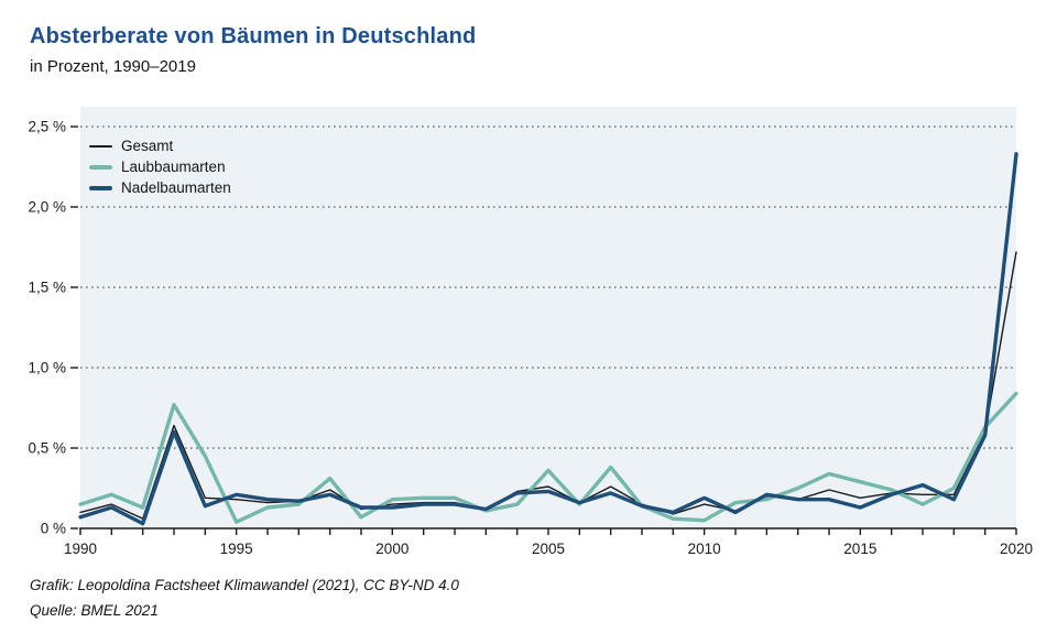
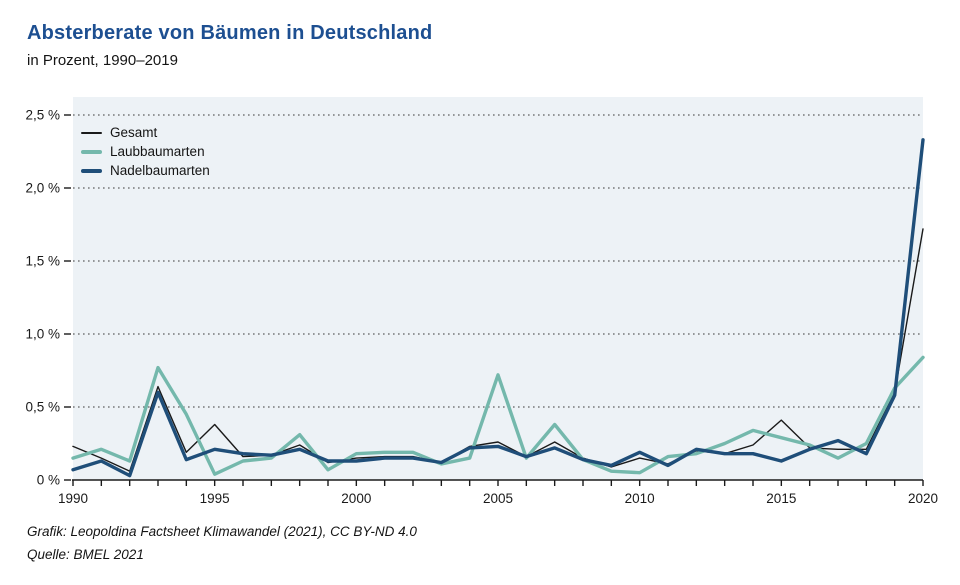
Gesamt/1990: 0,10% -> 0,23%
Gesamt/1995: 0,18% -> 0,38%
Laubbaumarten/2005: 0,36% -> 0,72%
Gesamt/2015: 0,19% -> 0,41%
